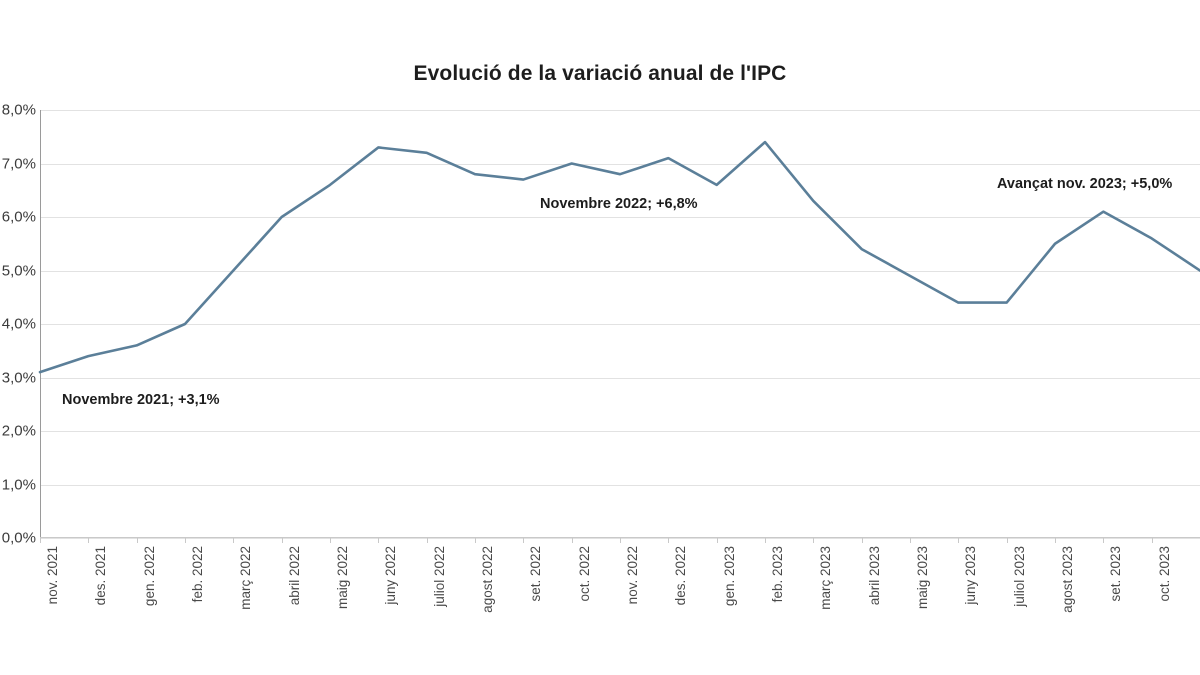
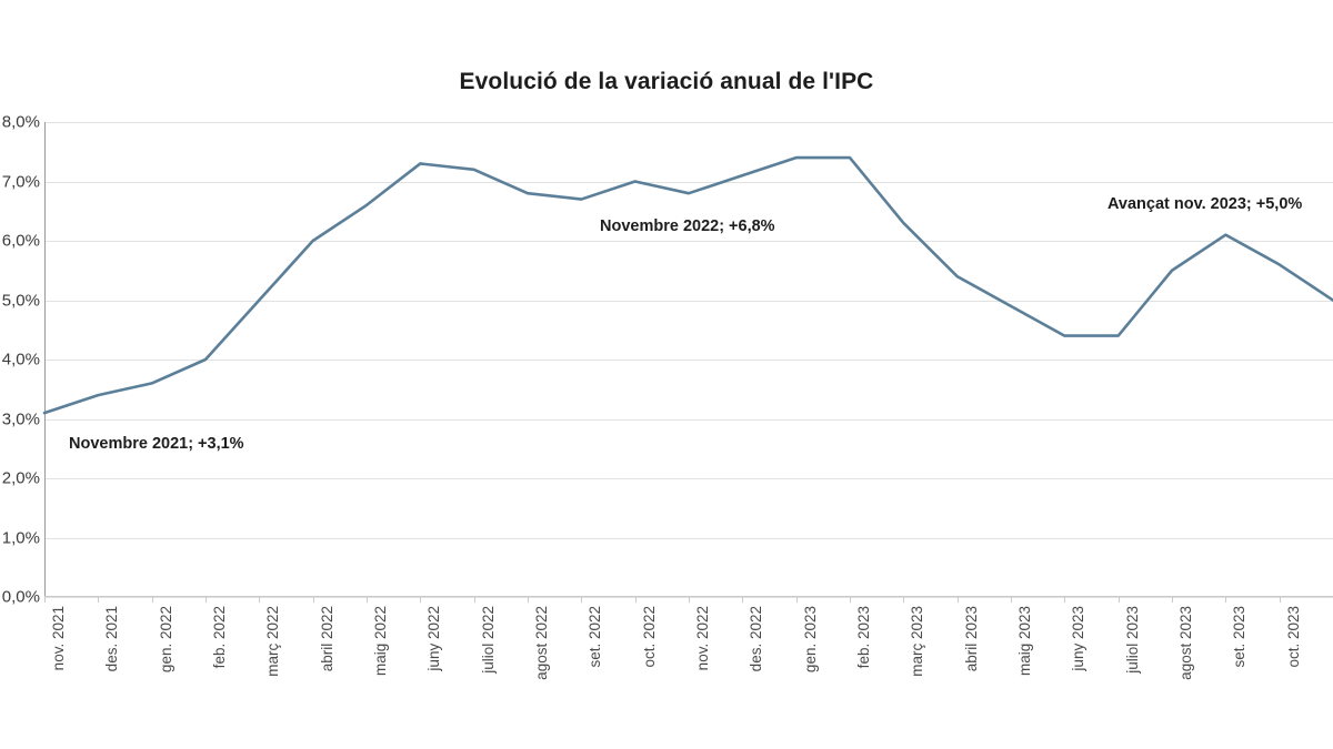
gen. 2023: 6,6% -> 7,4%
